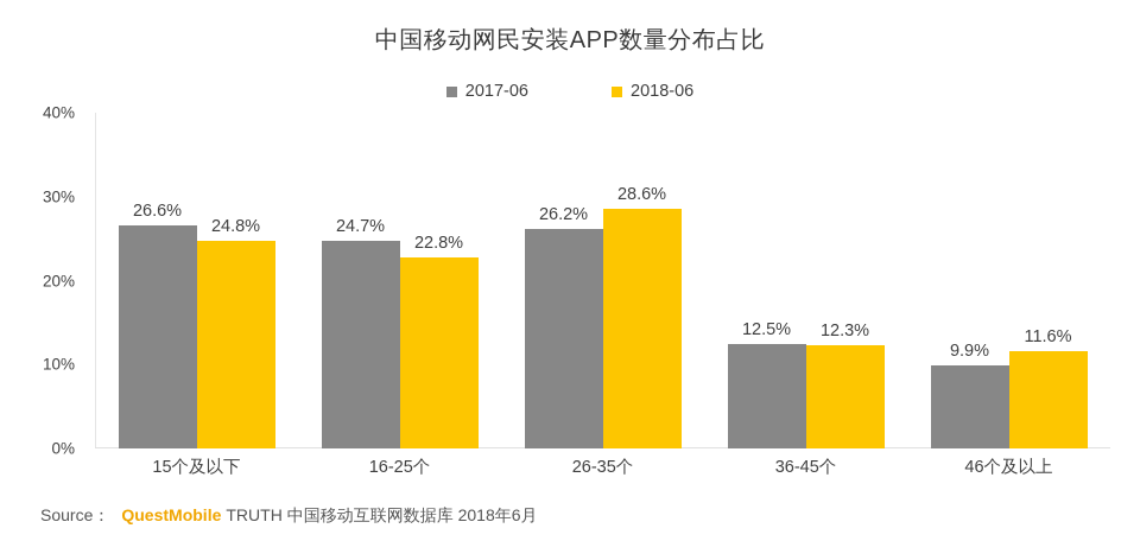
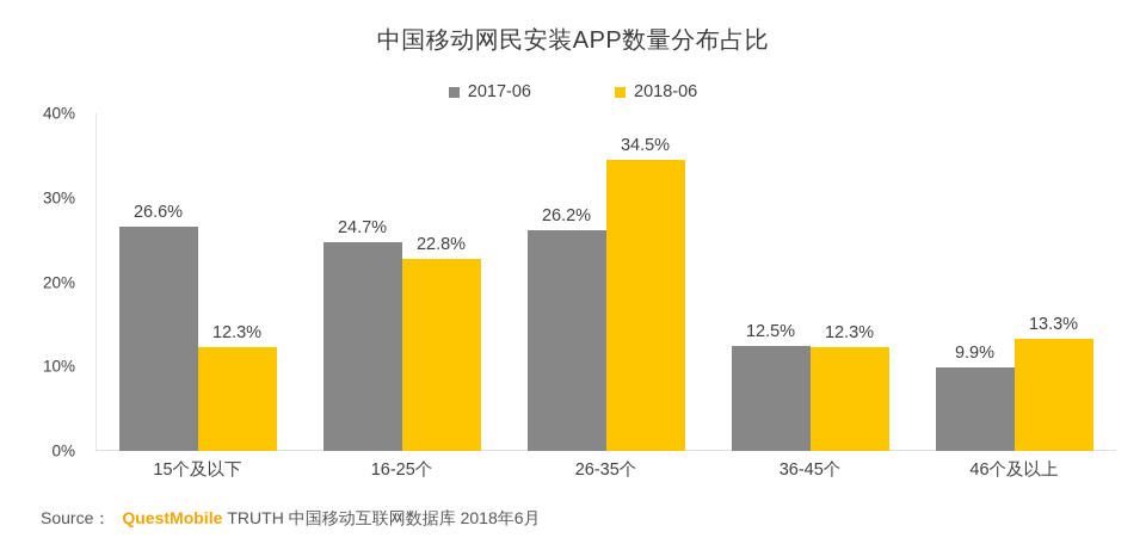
2018-06/15个及以下: 24.8% -> 12.3%
2018-06/26-35个: 28.6% -> 34.5%
2018-06/46个及以上: 11.6% -> 13.3%
